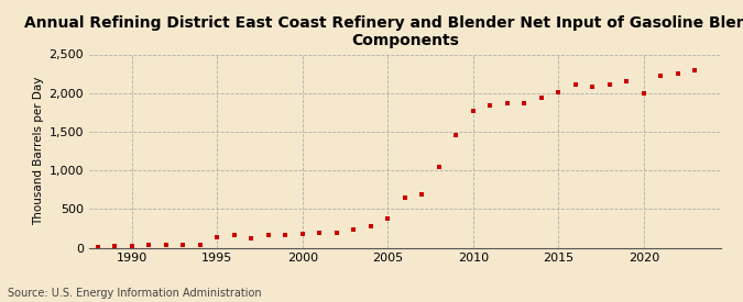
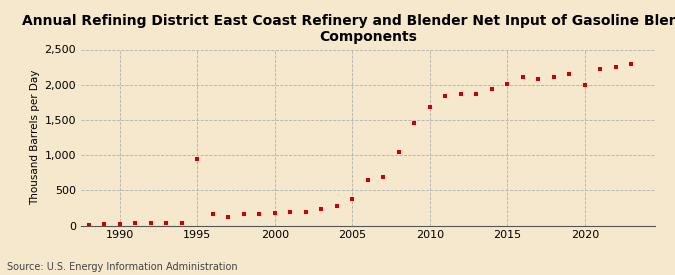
1995: 130 -> 940
2010: 1,770 -> 1,680
